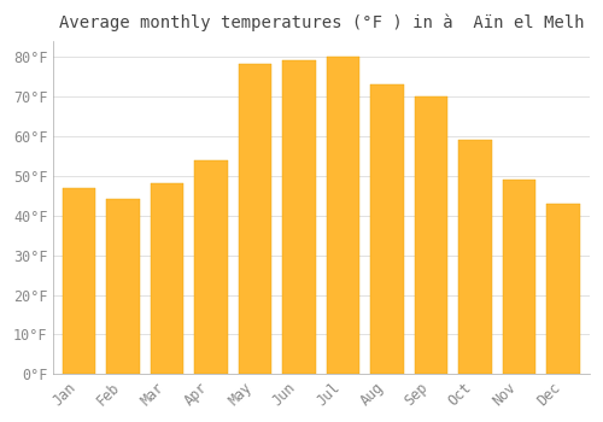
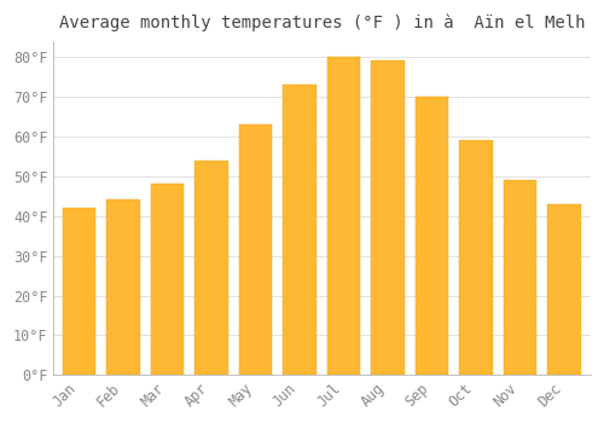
Jan: 47°F -> 42°F
May: 78°F -> 63°F
Jun: 79°F -> 73°F
Aug: 73°F -> 79°F
